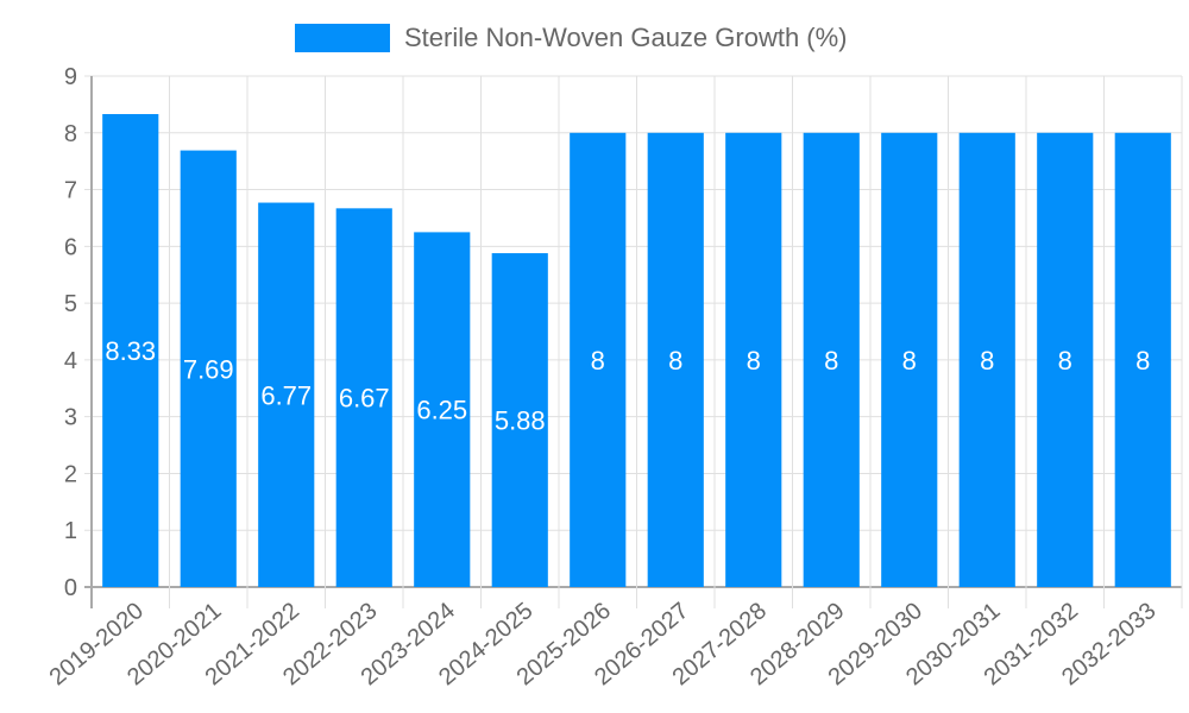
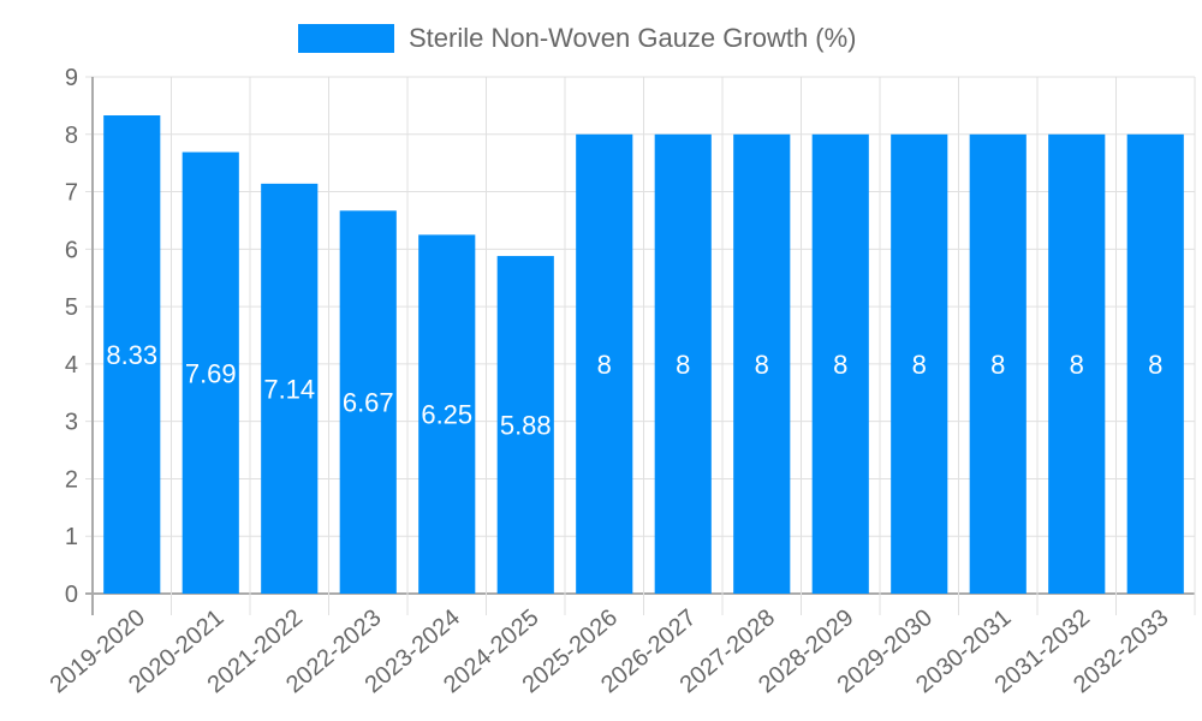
2021-2022: 6.77 -> 7.14
